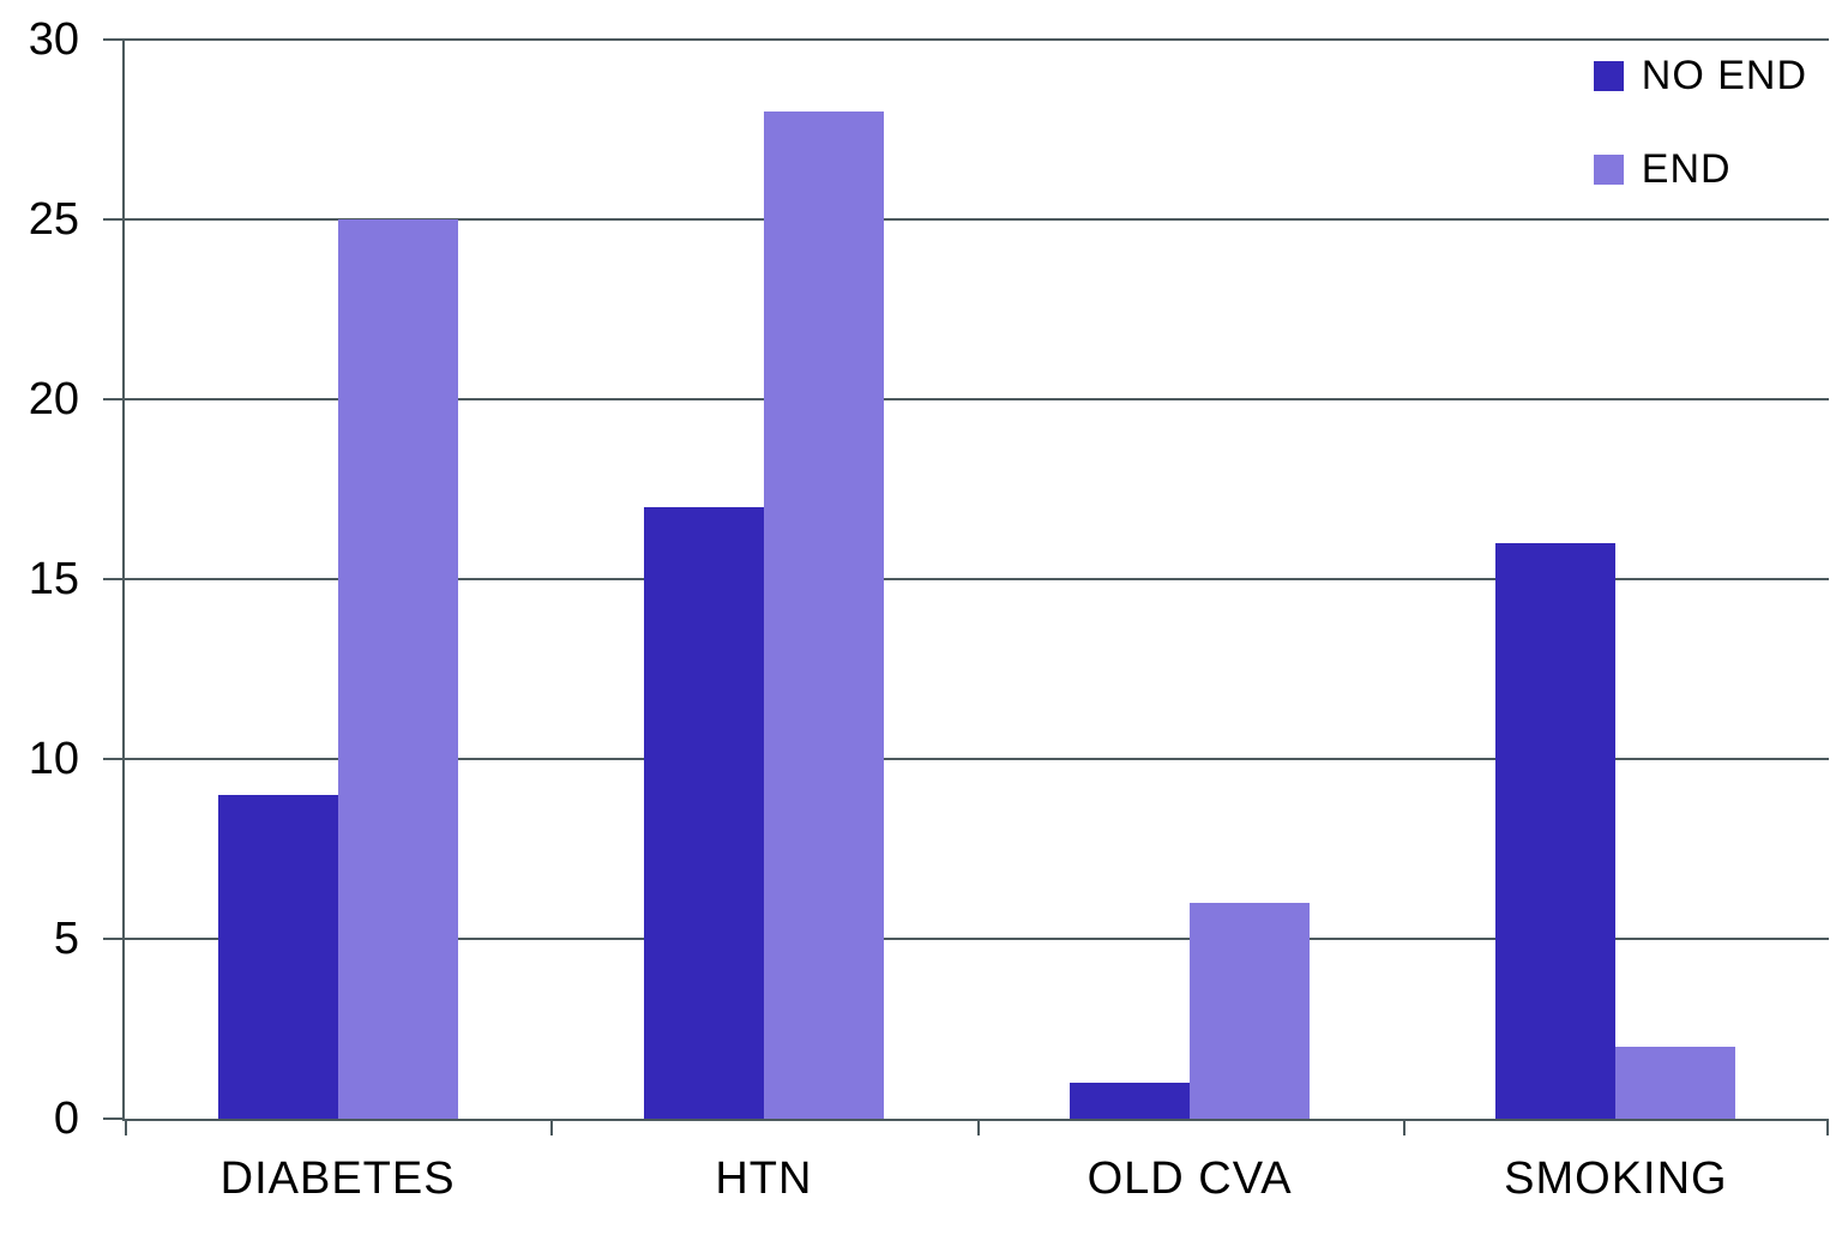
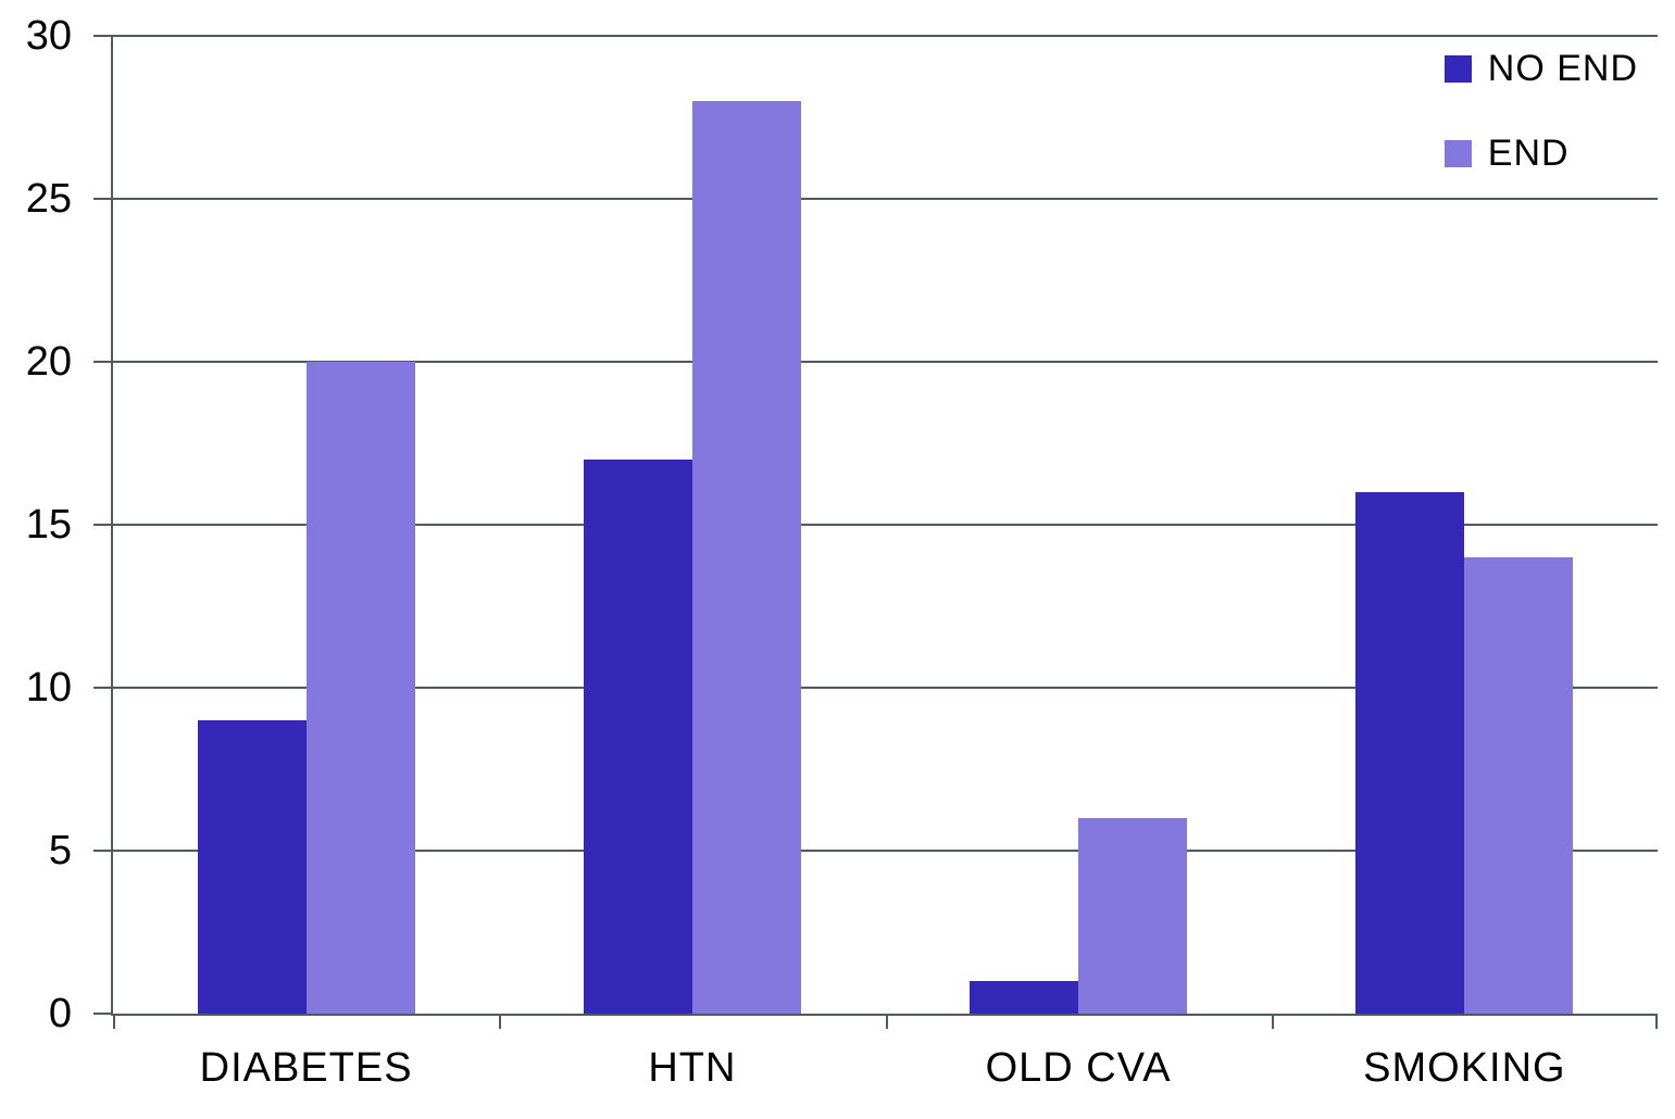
END/DIABETES: 25 -> 20
END/SMOKING: 2 -> 14
